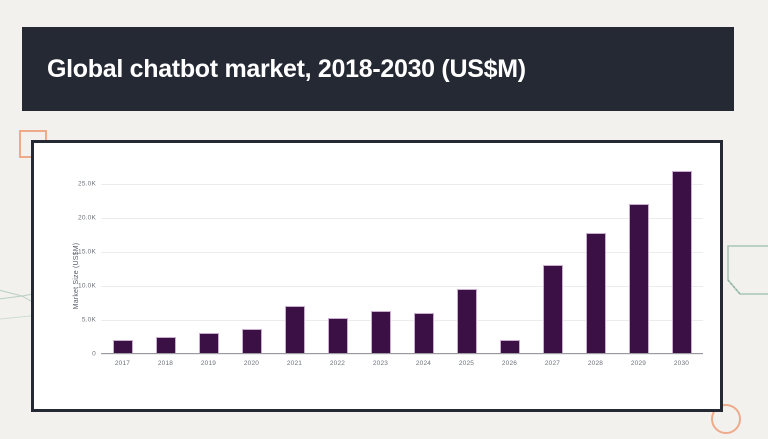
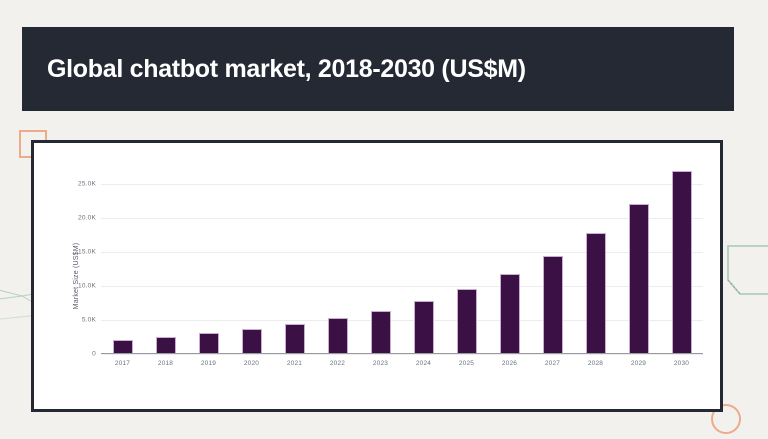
2021: 7K -> 4K
2024: 6K -> 8K
2026: 2K -> 12K
2027: 13K -> 14K
